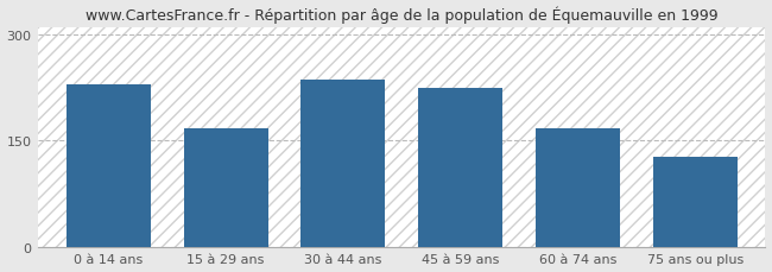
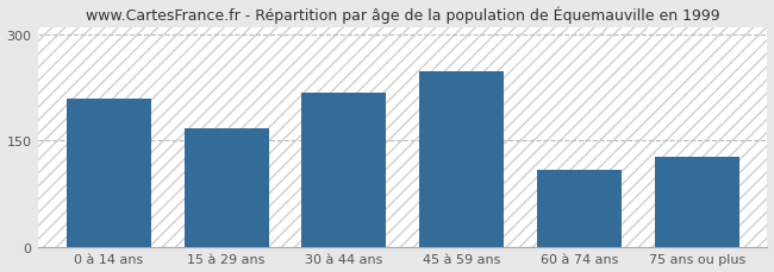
0 à 14 ans: 230 -> 210
30 à 44 ans: 237 -> 218
45 à 59 ans: 225 -> 248
60 à 74 ans: 167 -> 108
